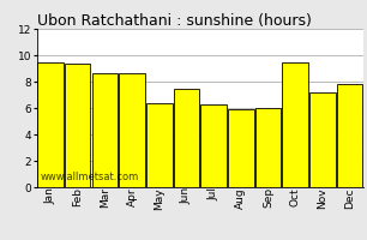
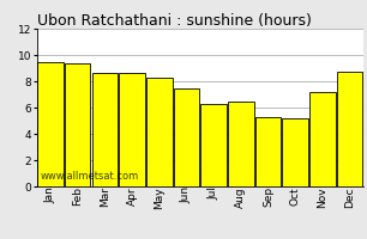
May: 6.4 -> 8.3
Aug: 5.9 -> 6.5
Sep: 6.0 -> 5.3
Oct: 9.5 -> 5.2
Dec: 7.8 -> 8.7
